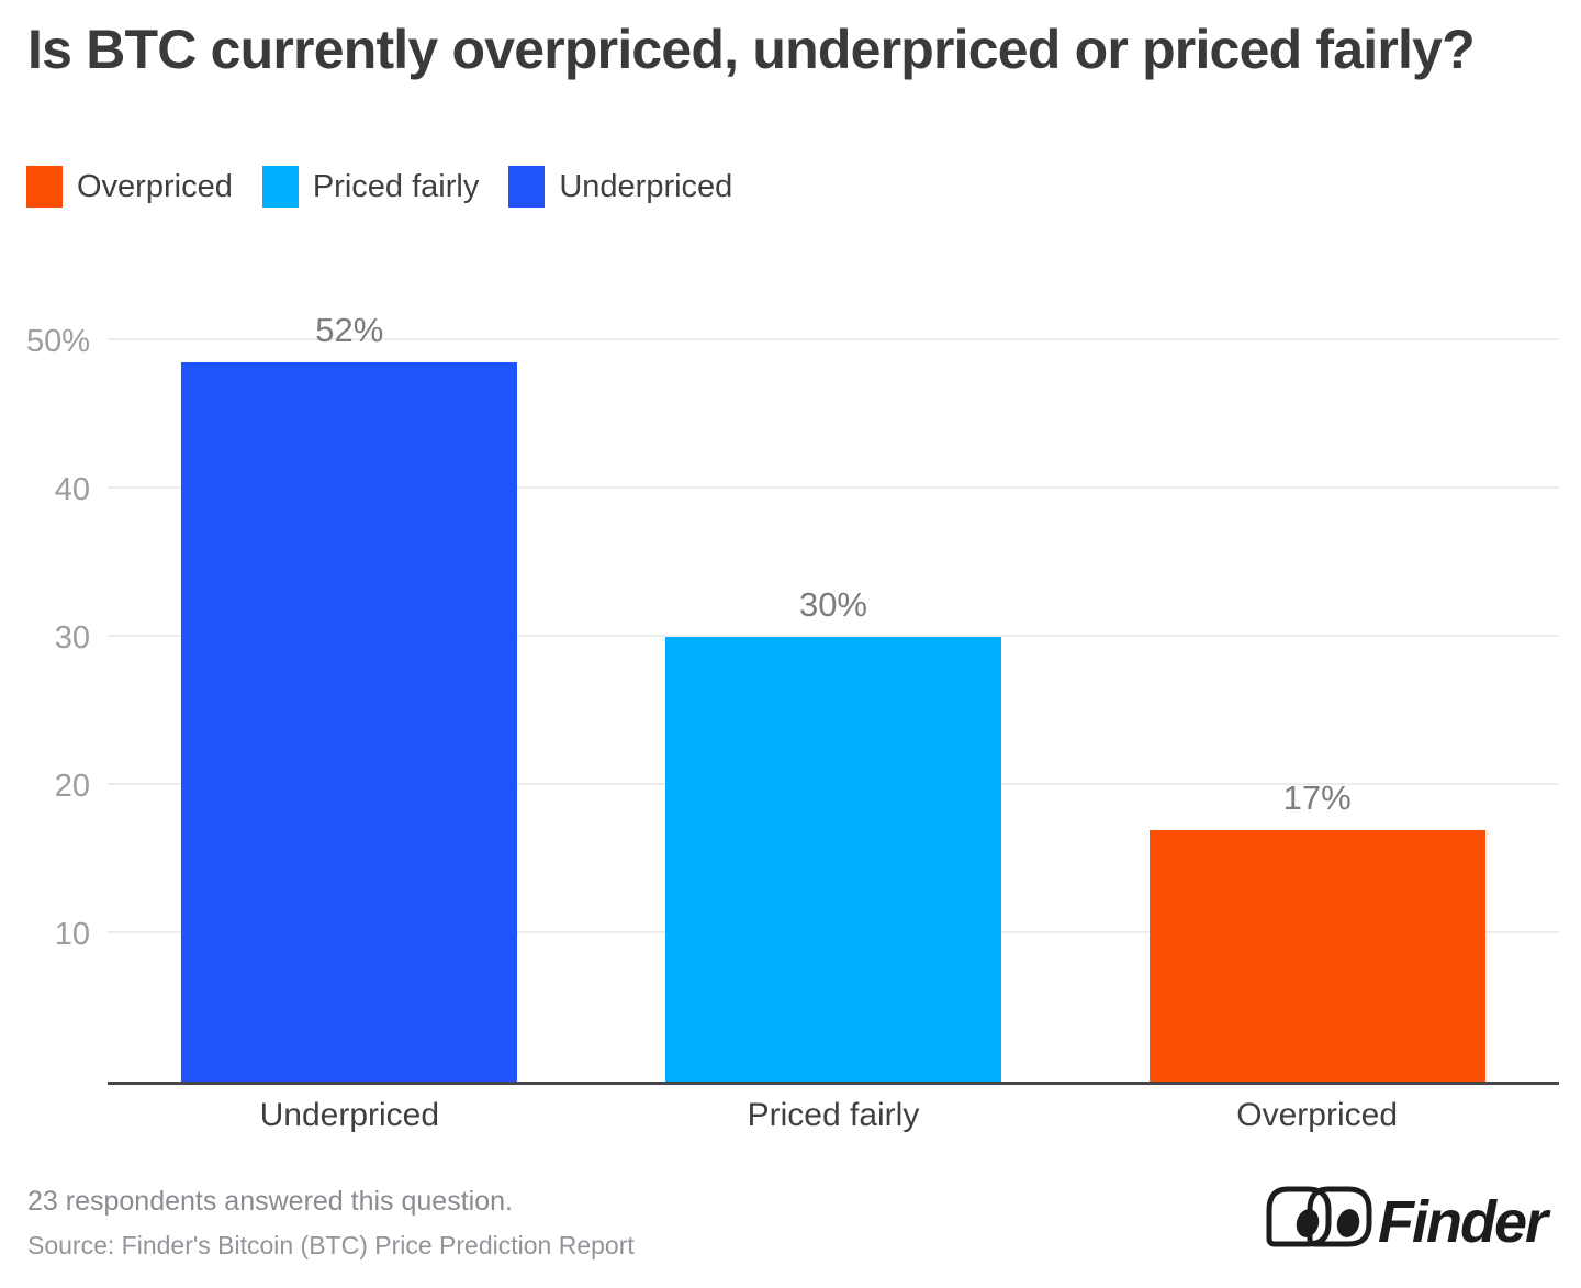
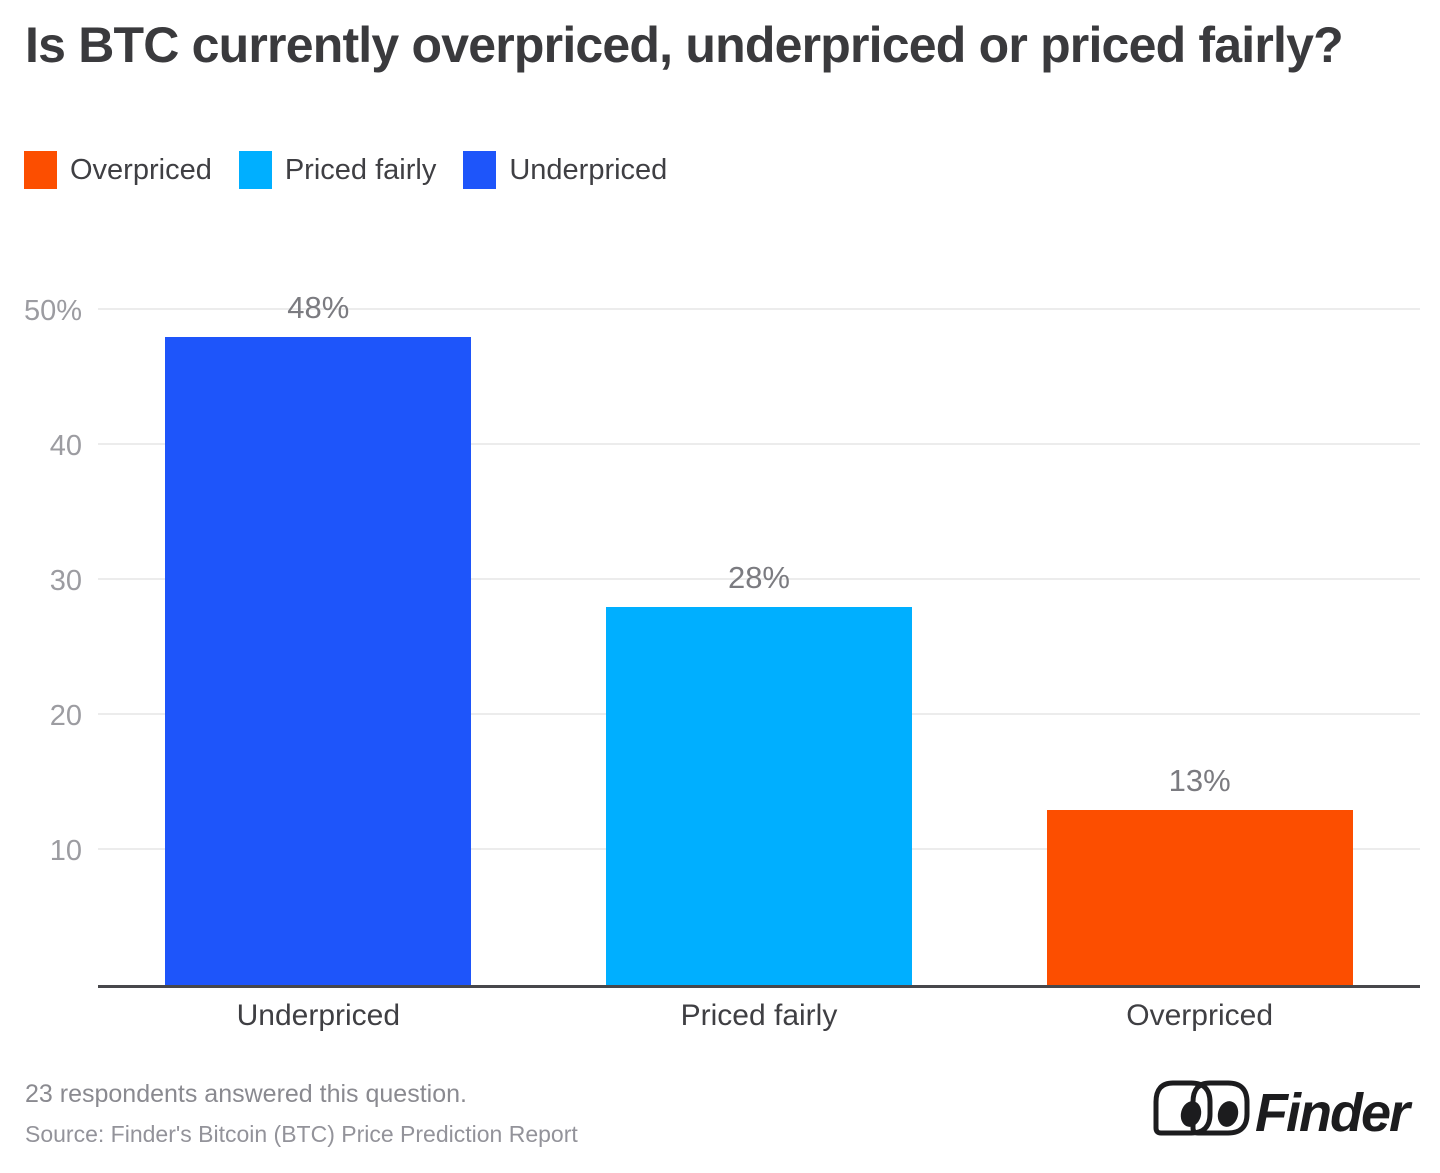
Underpriced: 52% -> 48%
Priced fairly: 30% -> 28%
Overpriced: 17% -> 13%
